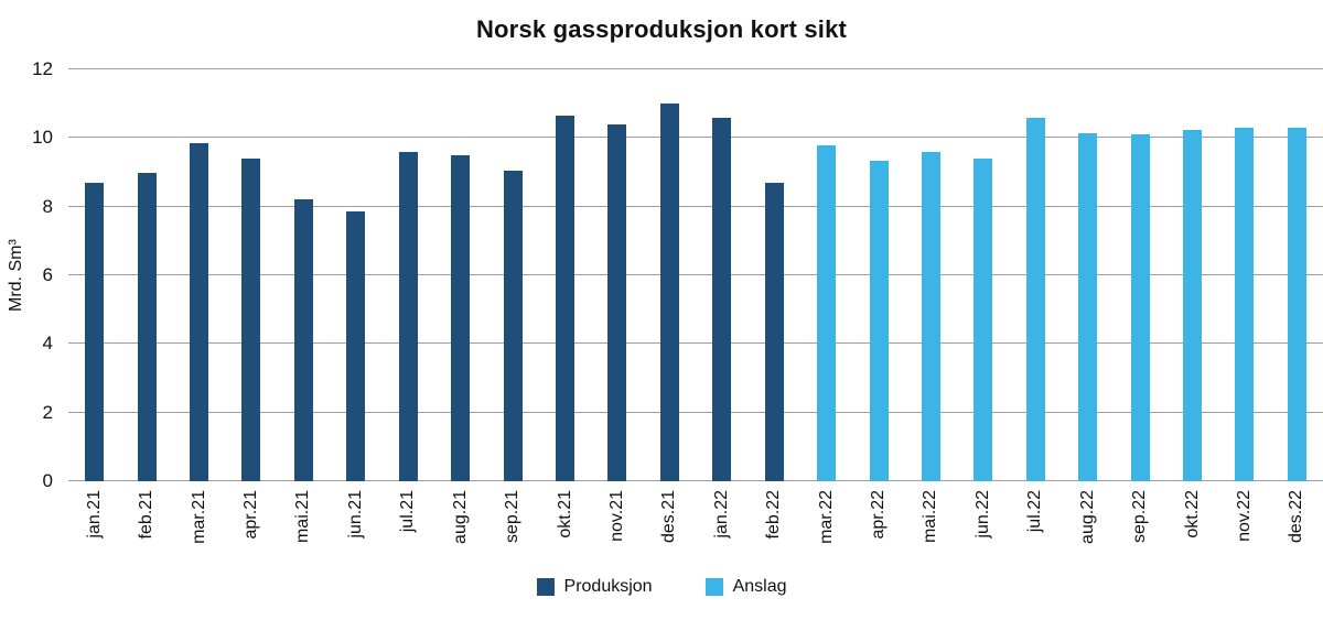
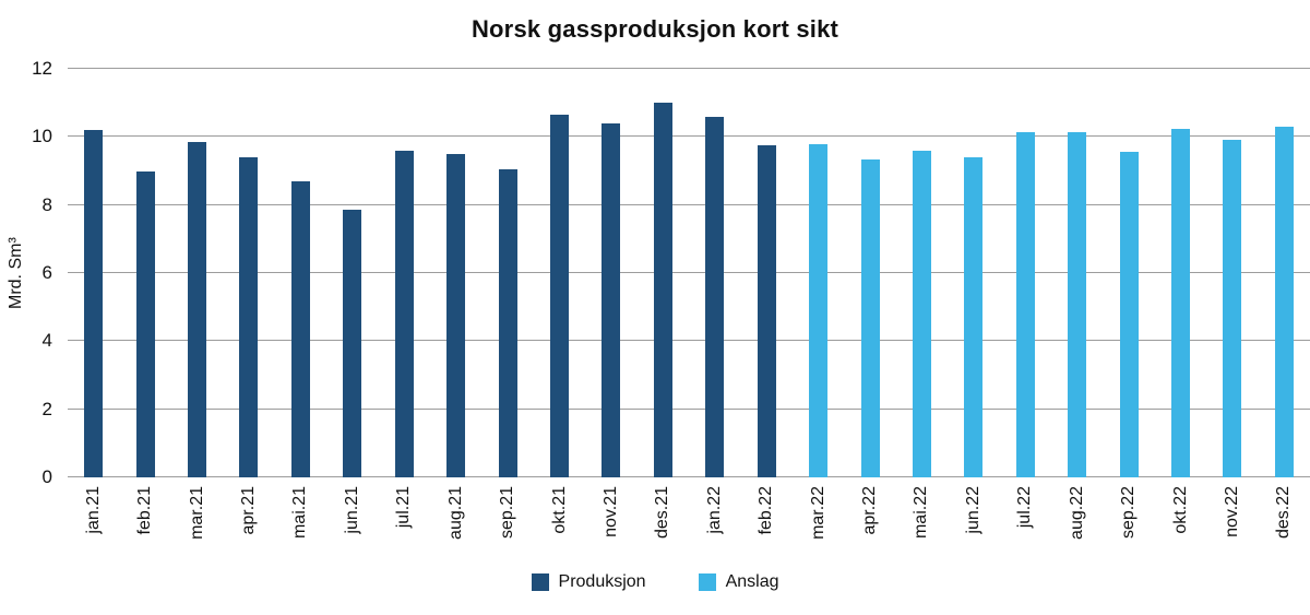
Produksjon/jan.21: 8.7 -> 10.2
Produksjon/mai.21: 8.2 -> 8.7
Produksjon/feb.22: 8.7 -> 9.8
Anslag/jul.22: 10.6 -> 10.2
Anslag/sep.22: 10.1 -> 9.6
Anslag/nov.22: 10.3 -> 9.9
